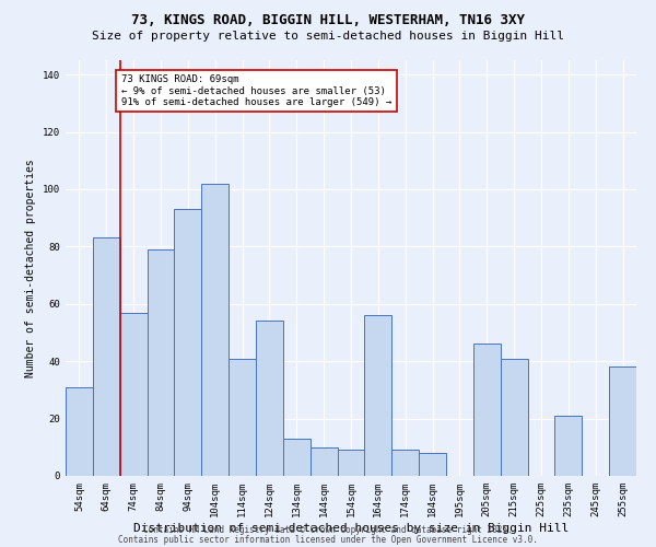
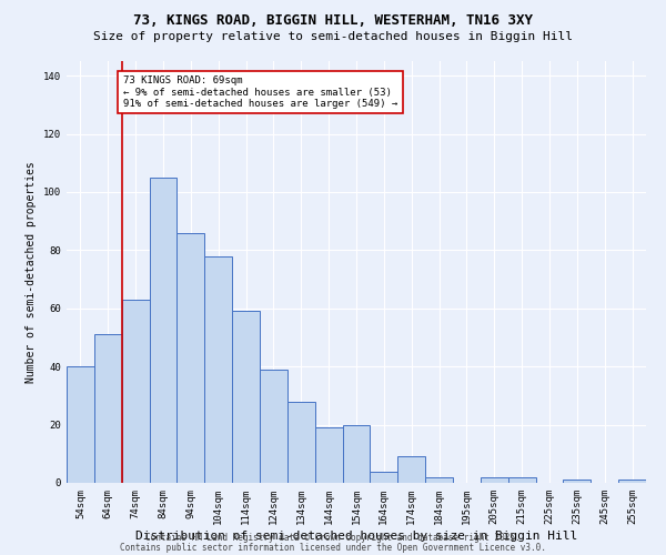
54sqm: 31 -> 40
64sqm: 83 -> 51
74sqm: 57 -> 63
84sqm: 79 -> 105
94sqm: 93 -> 86
104sqm: 102 -> 78
114sqm: 41 -> 59
124sqm: 54 -> 39
134sqm: 13 -> 28
144sqm: 10 -> 19
154sqm: 9 -> 20
164sqm: 56 -> 4
184sqm: 8 -> 2
205sqm: 46 -> 2
215sqm: 41 -> 2
235sqm: 21 -> 1
255sqm: 38 -> 1
